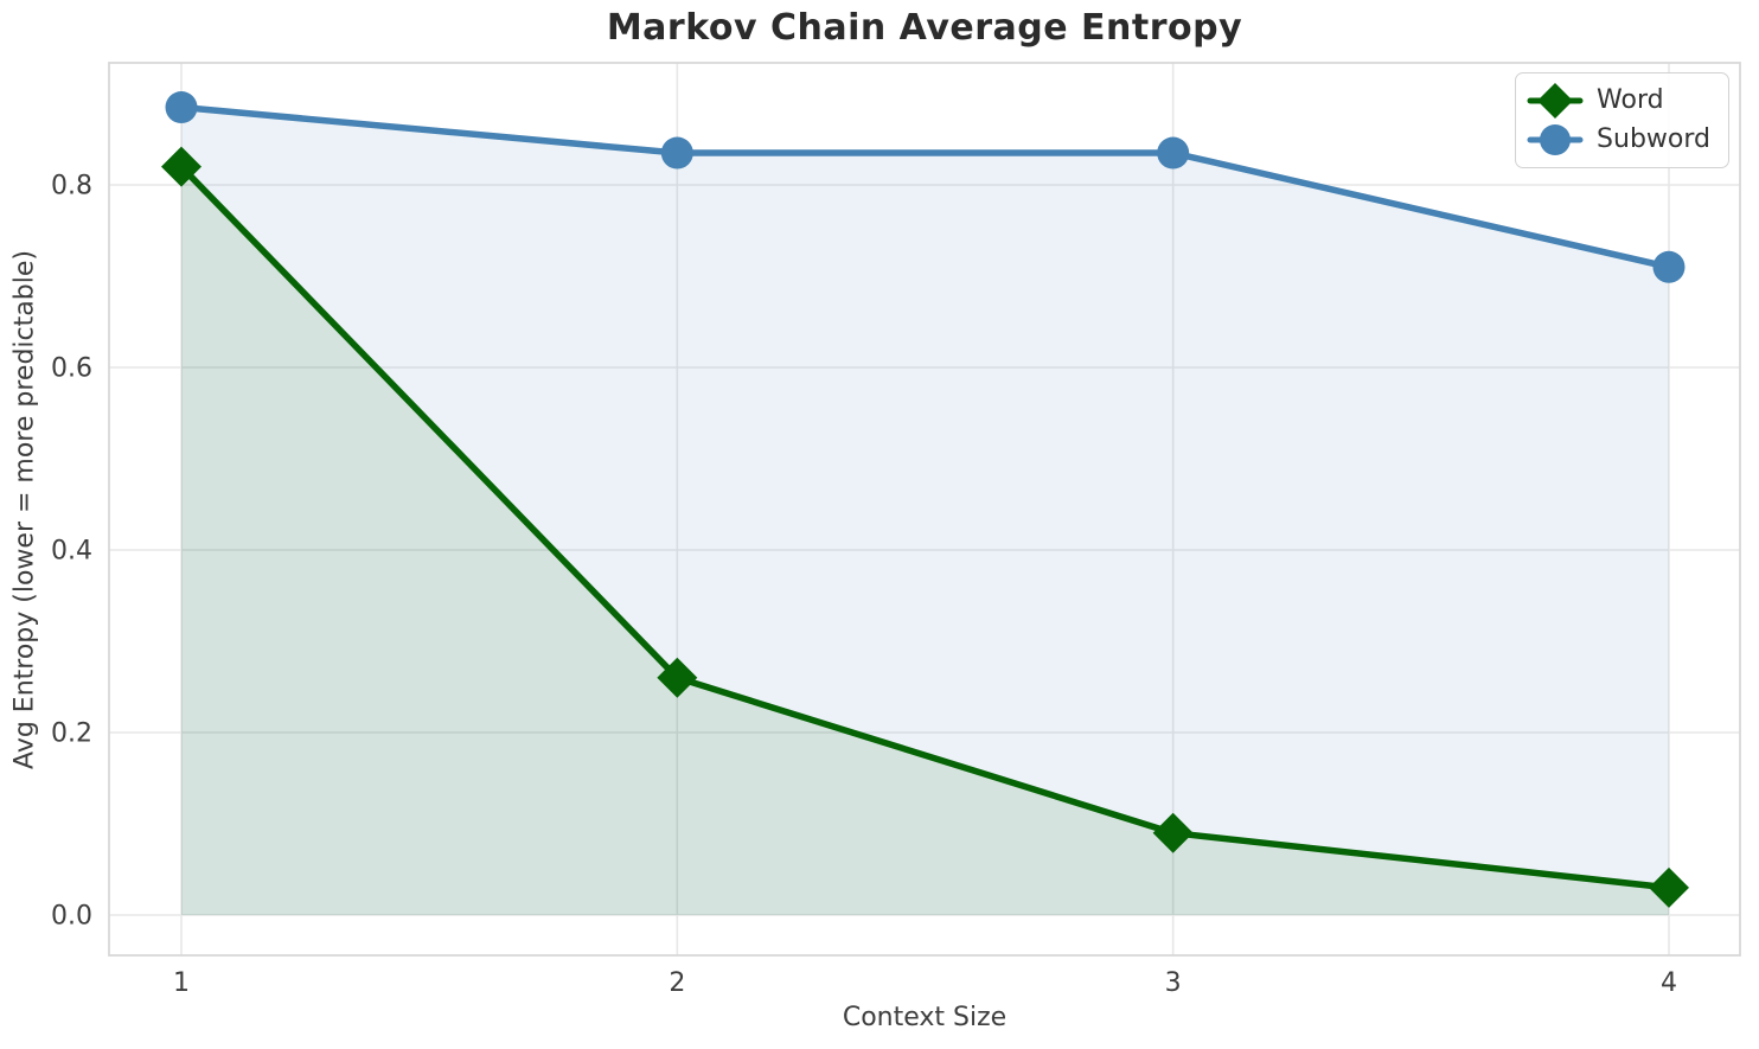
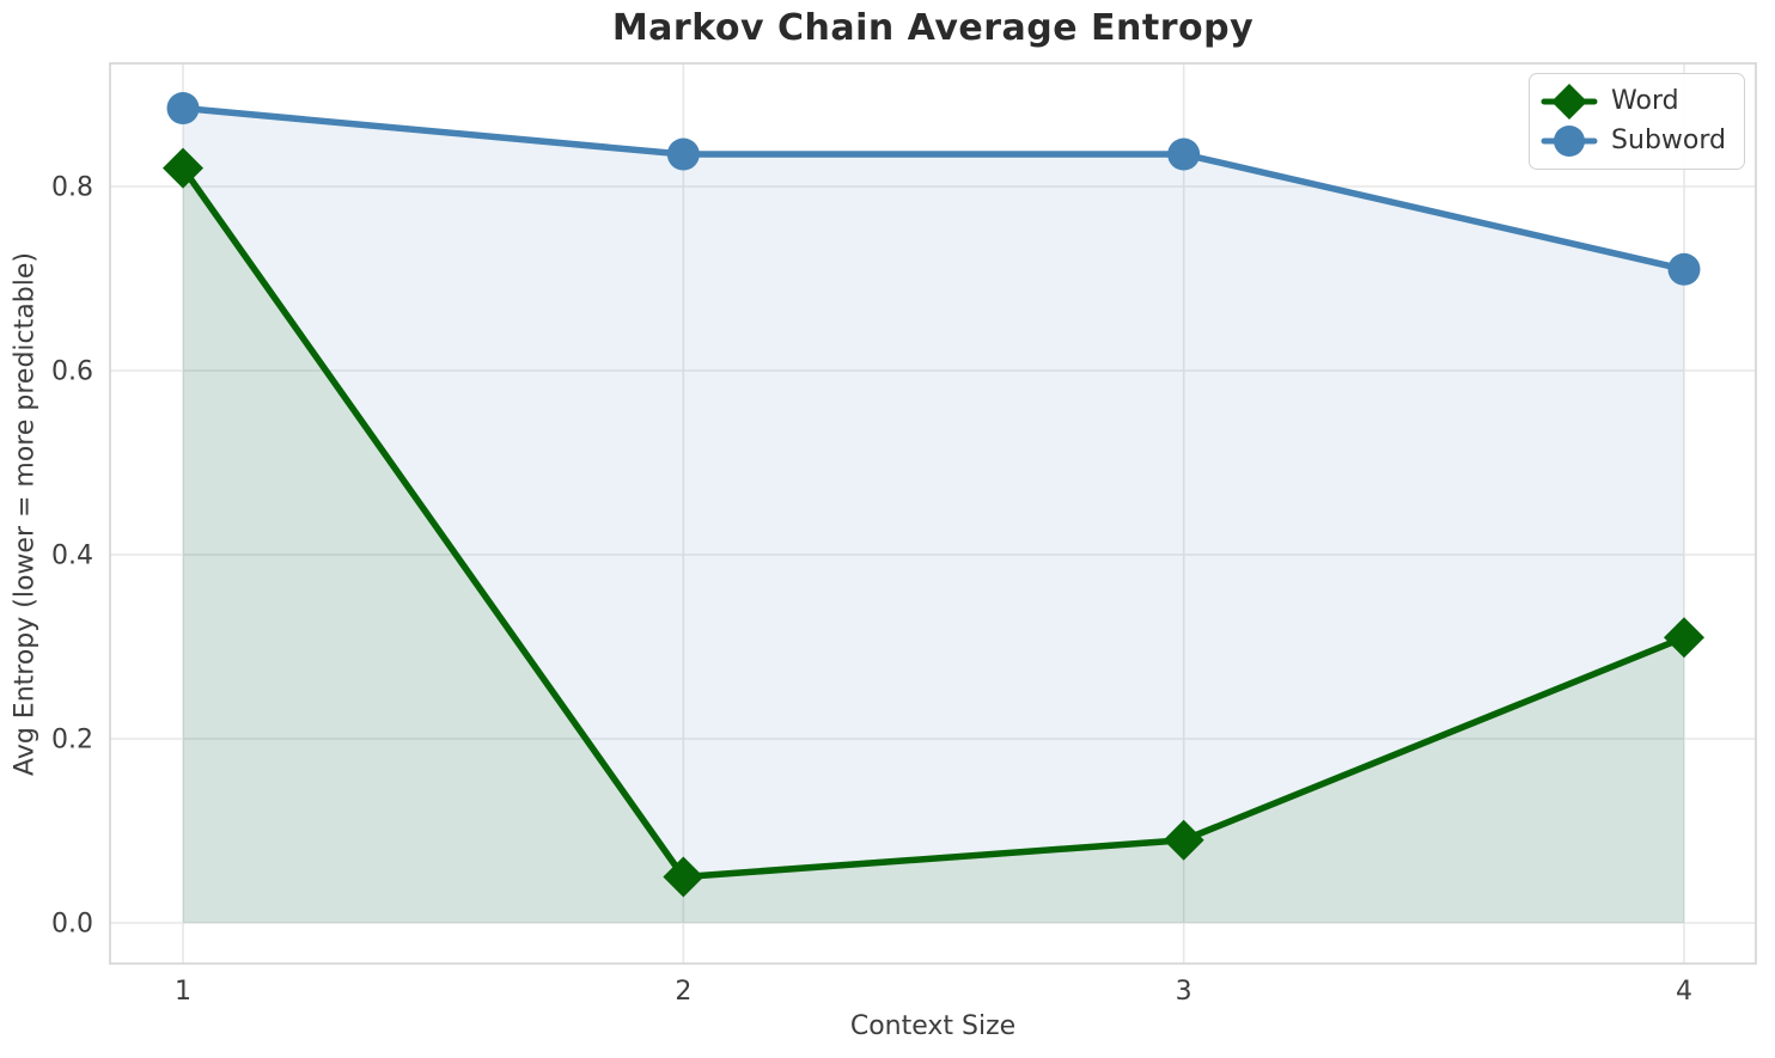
Word/2: 0.26 -> 0.05
Word/4: 0.03 -> 0.31
